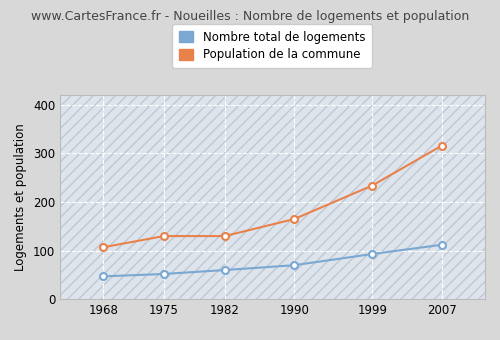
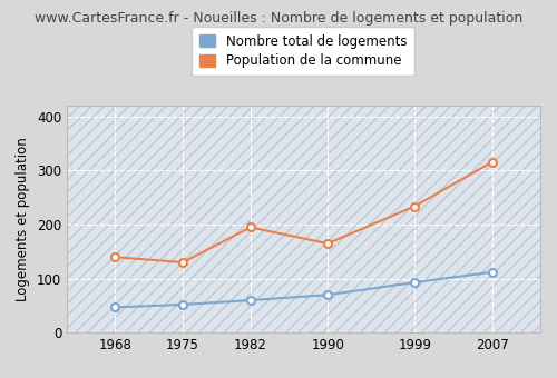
Population de la commune/1968: 107 -> 140
Population de la commune/1982: 130 -> 195
